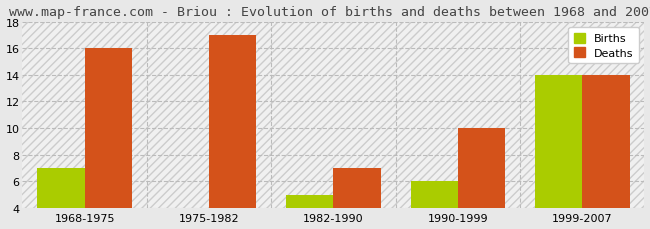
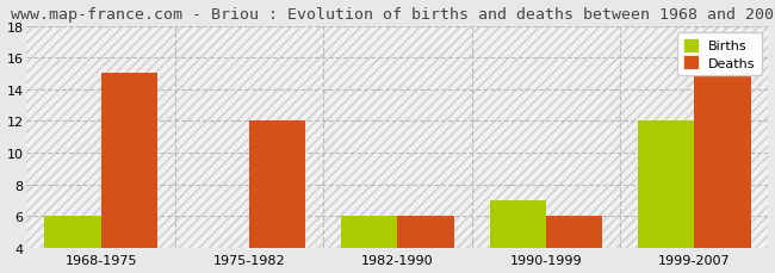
Births/1968-1975: 7 -> 6
Deaths/1968-1975: 16 -> 15
Deaths/1975-1982: 17 -> 12
Births/1982-1990: 5 -> 6
Deaths/1982-1990: 7 -> 6
Births/1990-1999: 6 -> 7
Deaths/1990-1999: 10 -> 6
Births/1999-2007: 14 -> 12
Deaths/1999-2007: 14 -> 15
